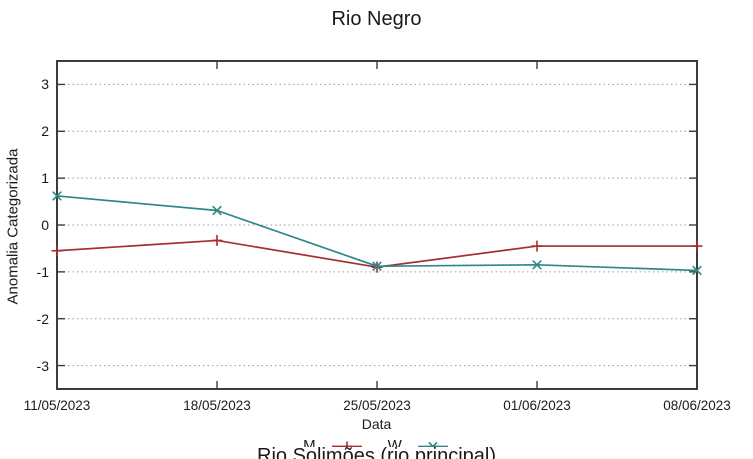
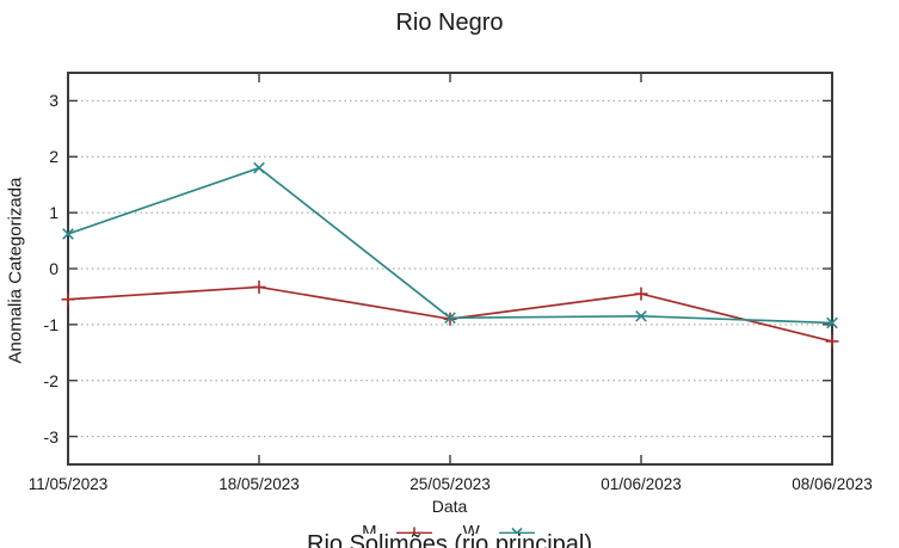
W/18/05/2023: 0.3 -> 1.8
M/08/06/2023: -0.5 -> -1.3
